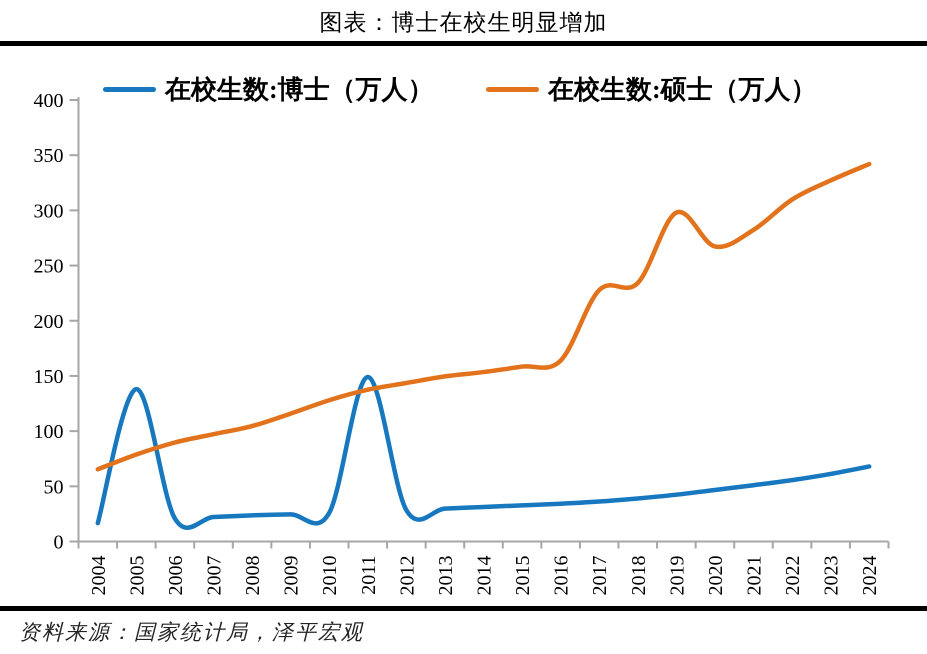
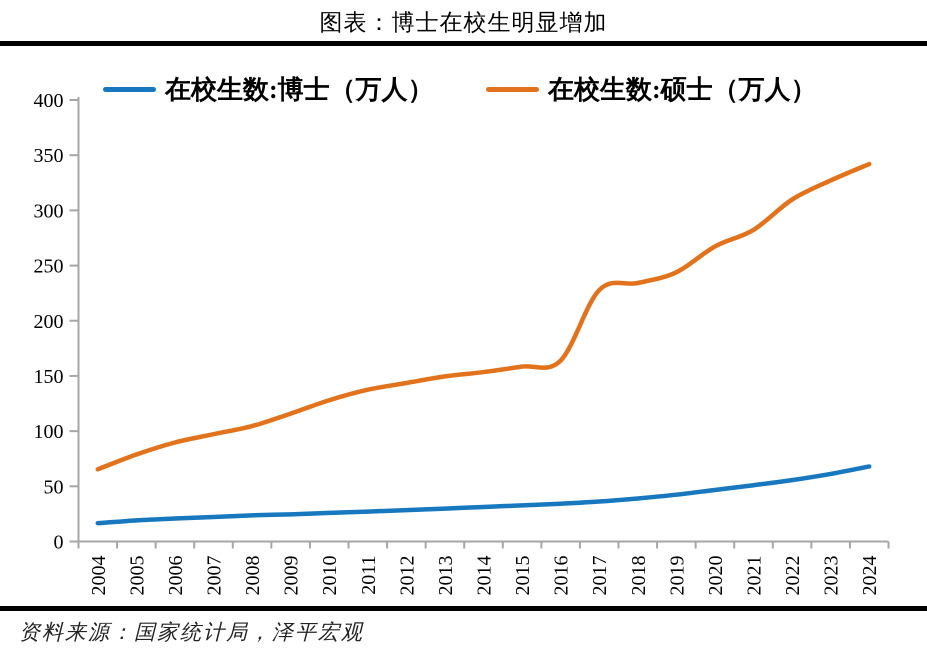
在校生数:博士（万人）/2005: 138 -> 19
在校生数:博士（万人）/2011: 149 -> 27
在校生数:硕士（万人）/2019: 298 -> 244
